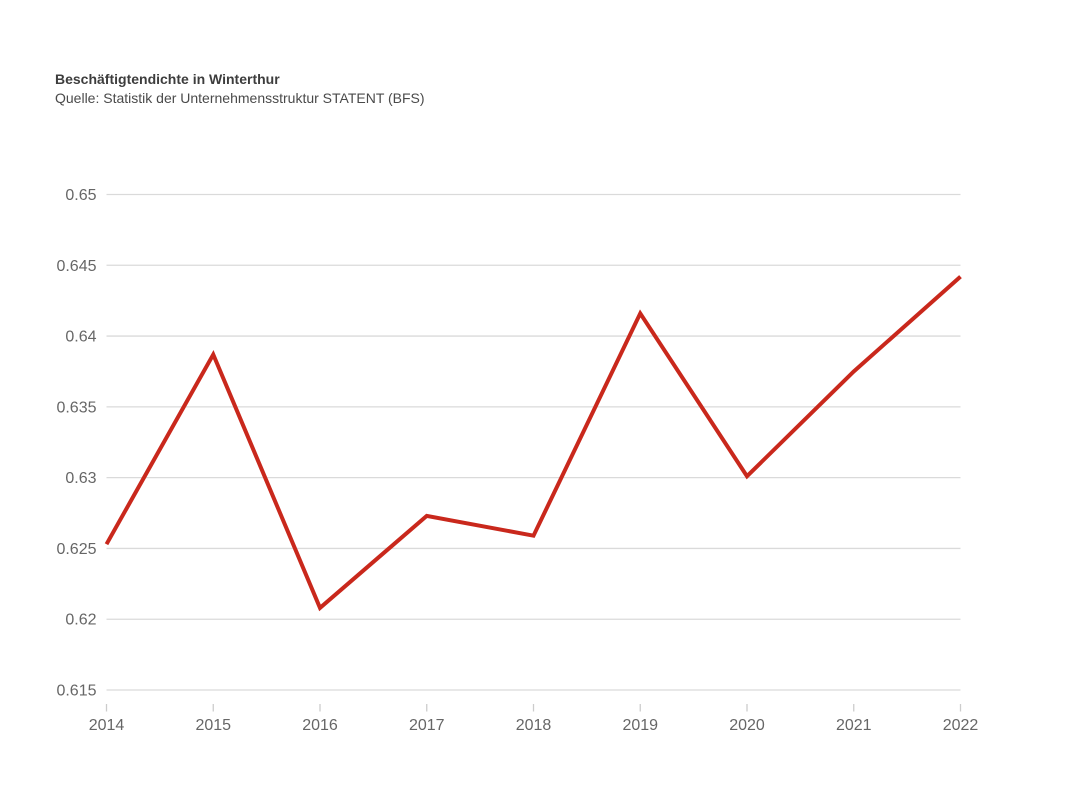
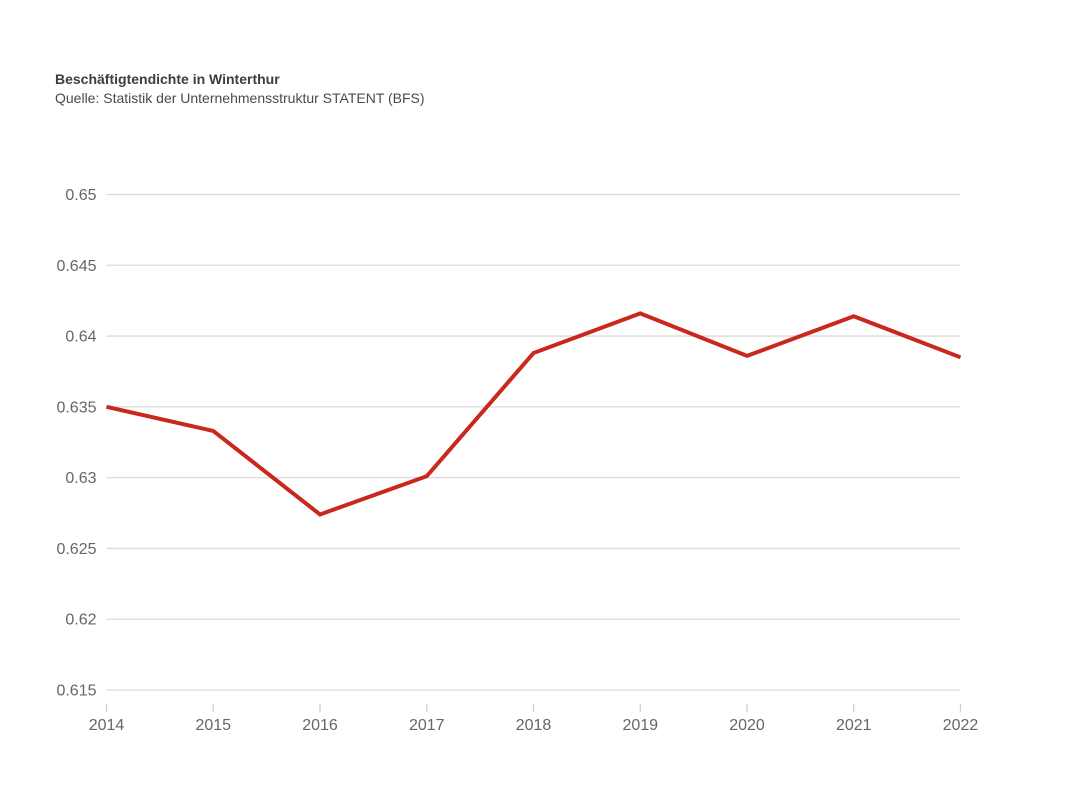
2014: 0.6253 -> 0.6350
2015: 0.6387 -> 0.6333
2016: 0.6208 -> 0.6274
2017: 0.6273 -> 0.6301
2018: 0.6259 -> 0.6388
2020: 0.6301 -> 0.6386
2021: 0.6375 -> 0.6414
2022: 0.6442 -> 0.6385
